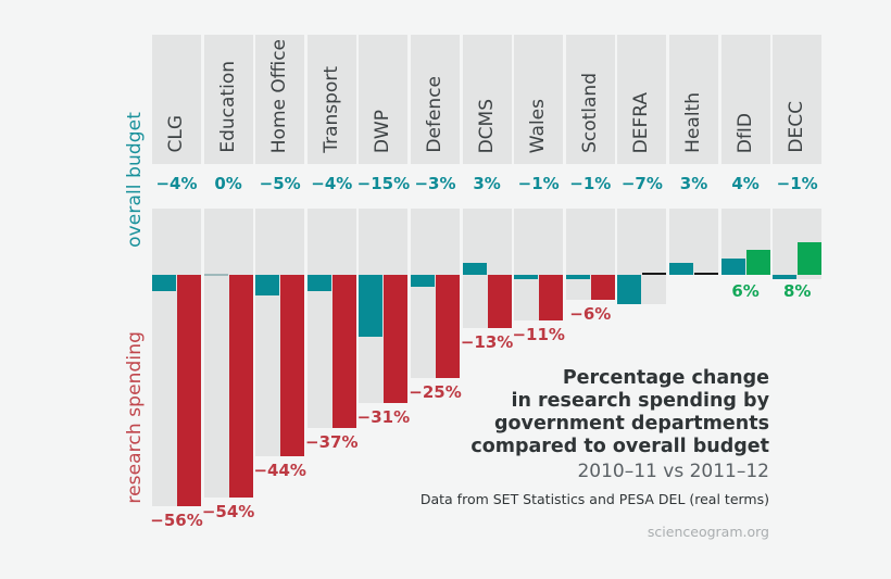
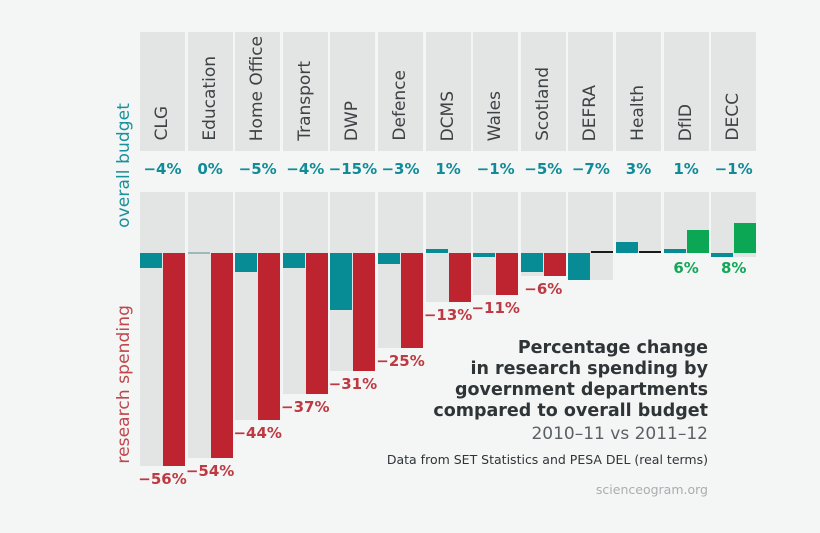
overall budget/DCMS: 3% -> 1%
overall budget/Scotland: −1% -> −5%
overall budget/DfID: 4% -> 1%
